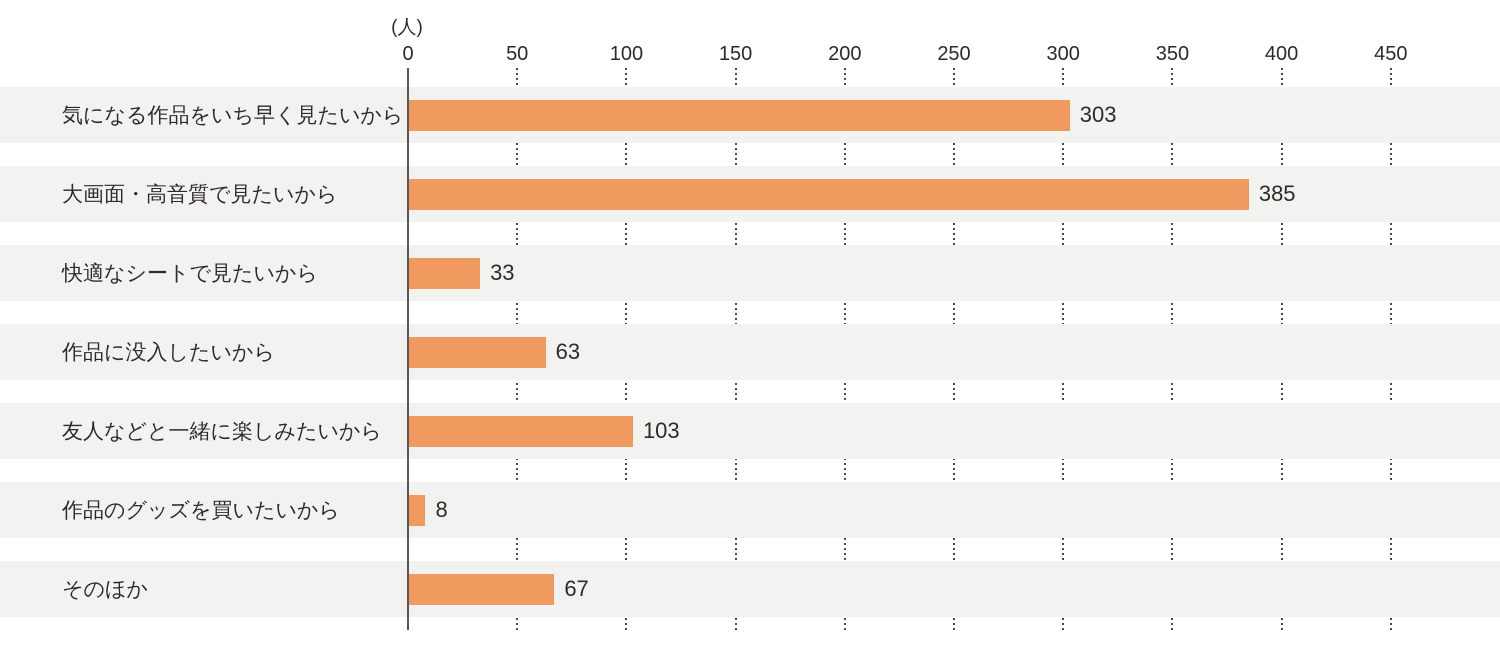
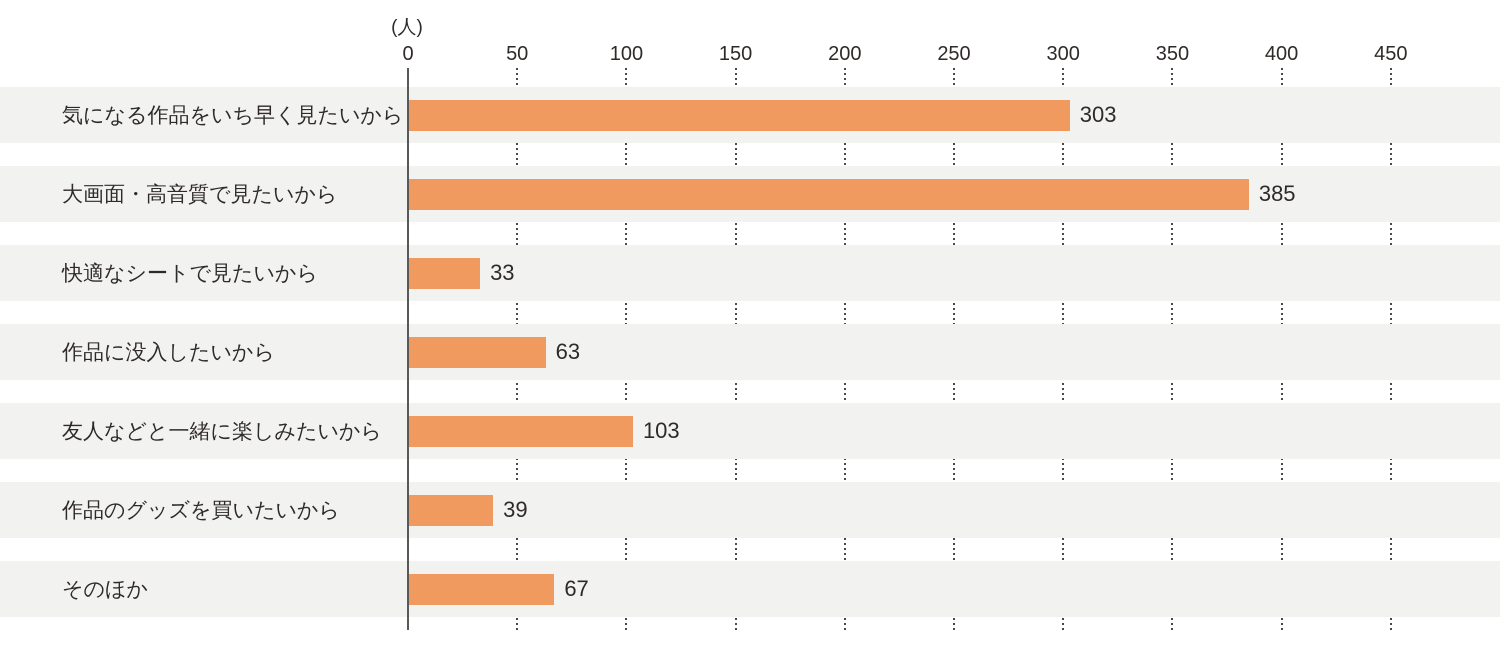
作品のグッズを買いたいから: 8 -> 39
